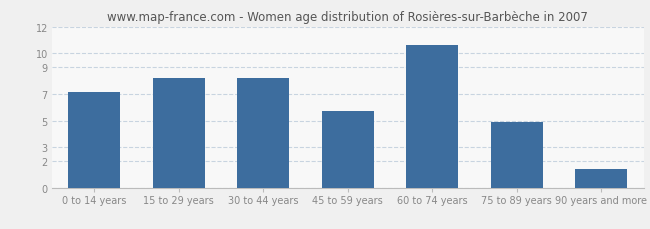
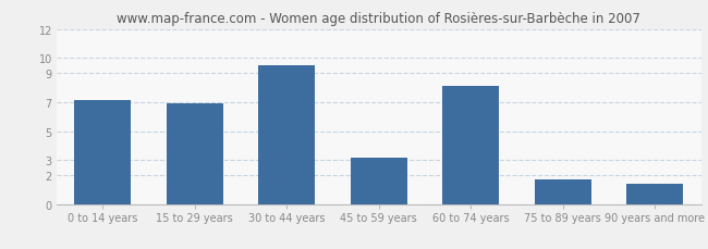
15 to 29 years: 8.2 -> 6.9
30 to 44 years: 8.2 -> 9.5
45 to 59 years: 5.7 -> 3.2
60 to 74 years: 10.6 -> 8.1
75 to 89 years: 4.9 -> 1.7
